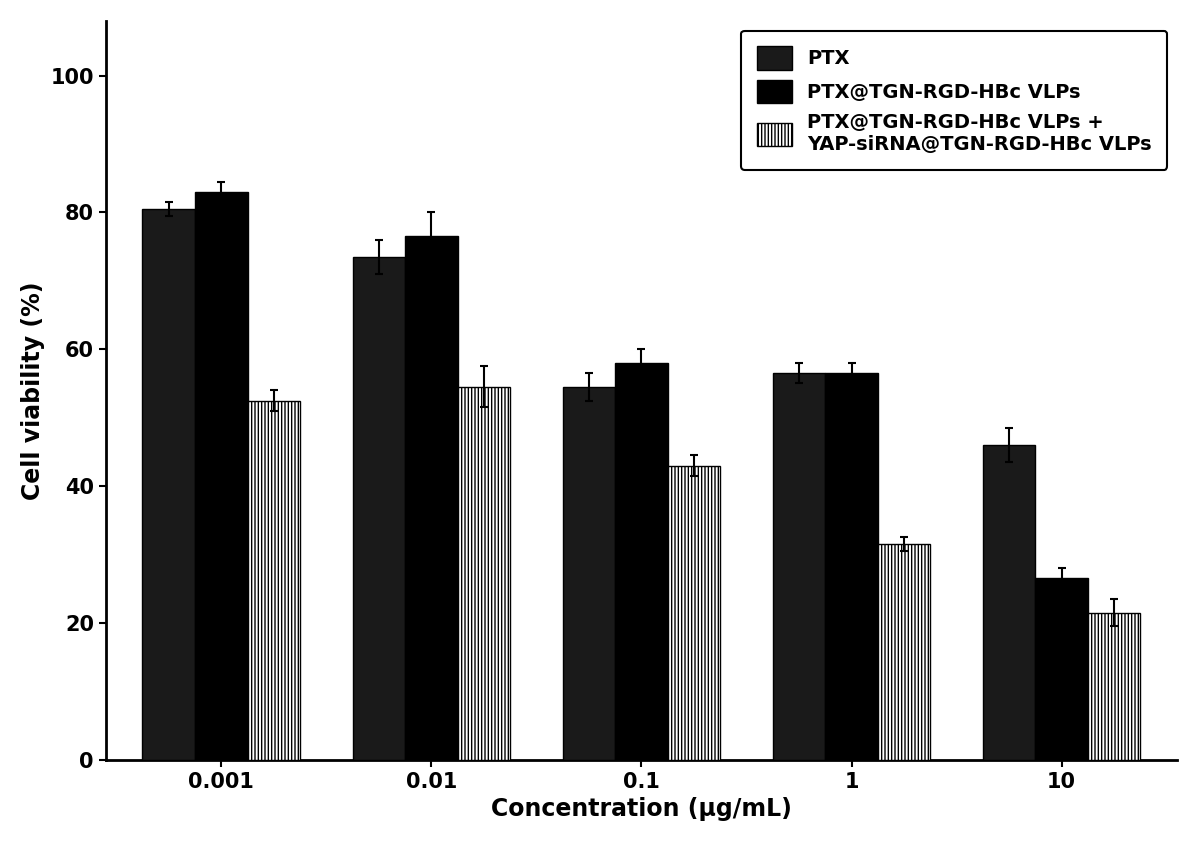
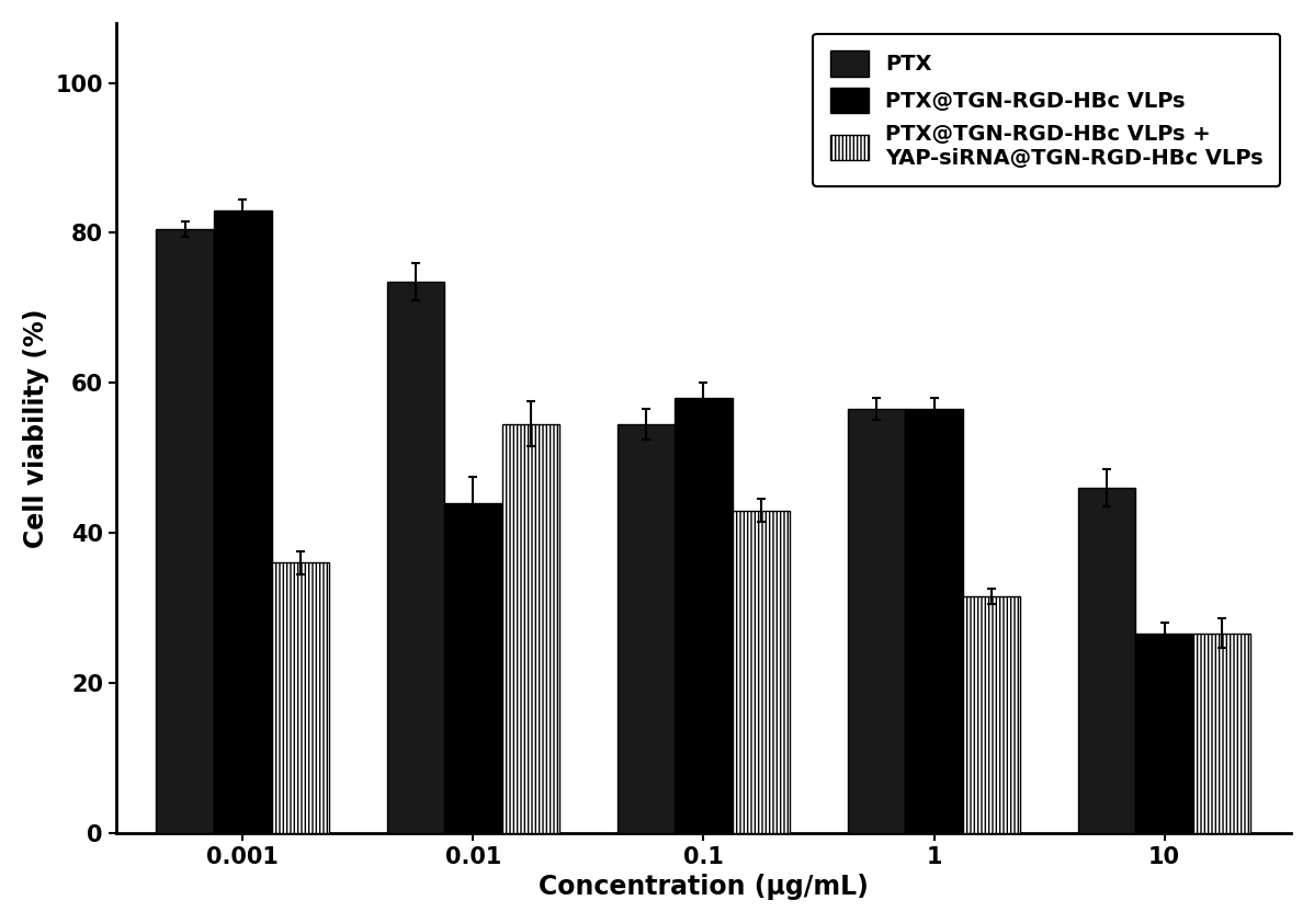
PTX@TGN-RGD-HBc VLPs + YAP-siRNA@TGN-RGD-HBc VLPs/0.001: 52.5 -> 36.0
PTX@TGN-RGD-HBc VLPs/0.01: 76.5 -> 44.0
PTX@TGN-RGD-HBc VLPs + YAP-siRNA@TGN-RGD-HBc VLPs/10: 21.5 -> 26.6
